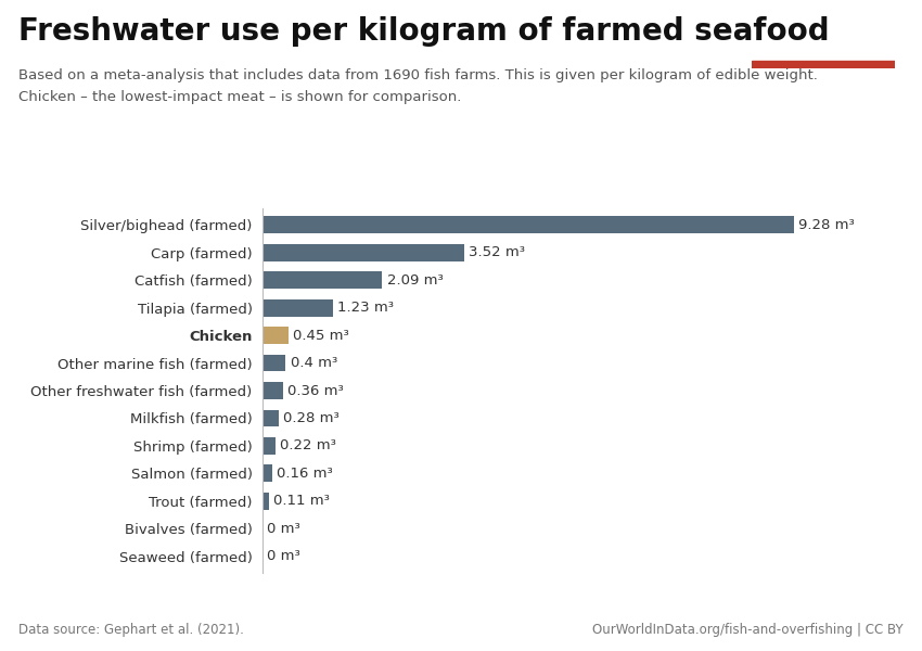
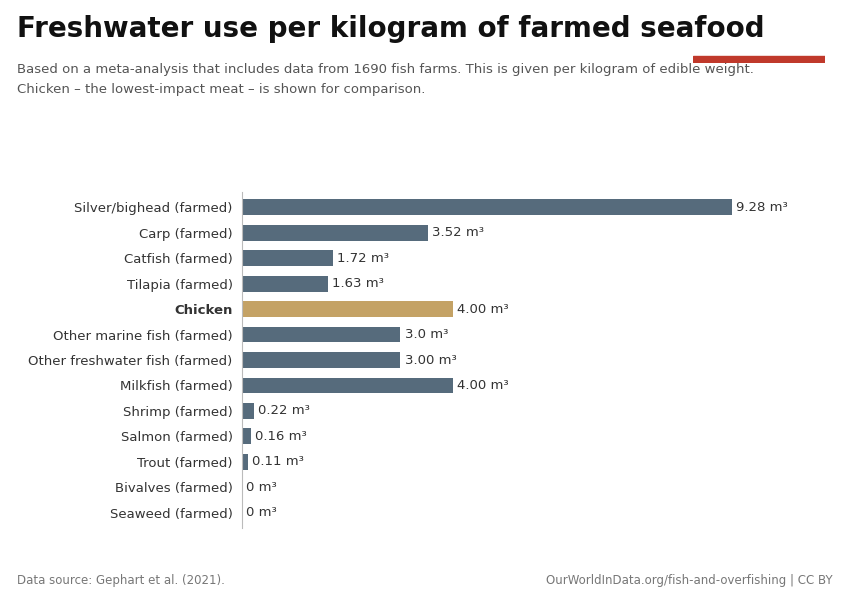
Catfish (farmed): 2.09 -> 1.72
Tilapia (farmed): 1.23 -> 1.63
Chicken: 0.45 -> 4.00
Other marine fish (farmed): 0.4 -> 3.0
Other freshwater fish (farmed): 0.36 -> 3.00
Milkfish (farmed): 0.28 -> 4.00
